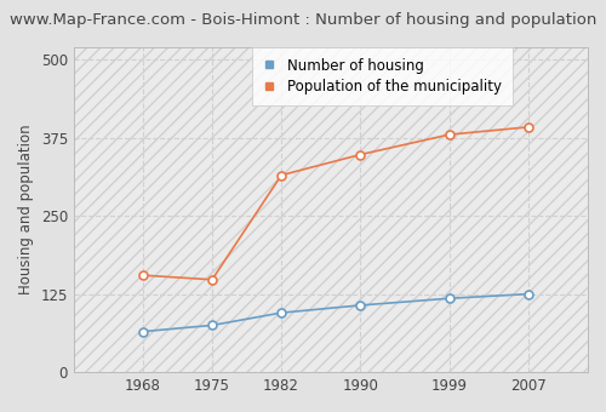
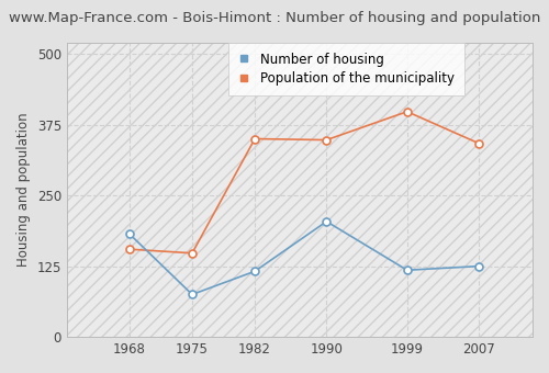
Number of housing/1968: 65 -> 182
Number of housing/1982: 95 -> 116
Population of the municipality/1982: 315 -> 350
Number of housing/1990: 107 -> 204
Population of the municipality/1999: 380 -> 398
Population of the municipality/2007: 392 -> 342
